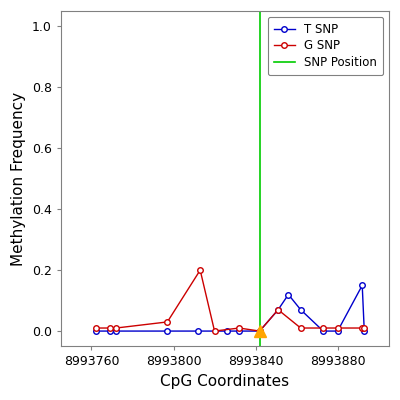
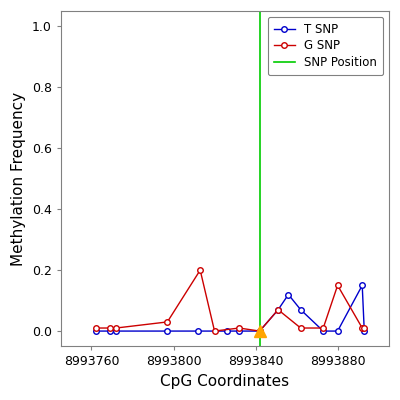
G SNP/8993880: 0.01 -> 0.15
